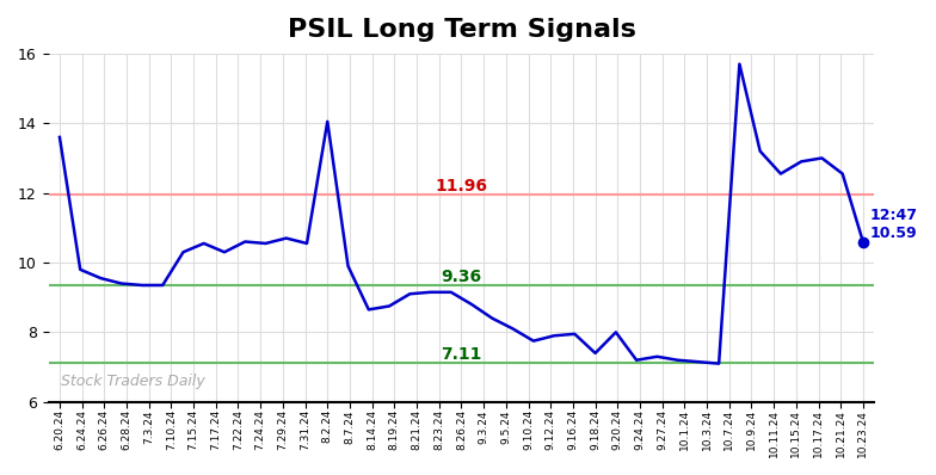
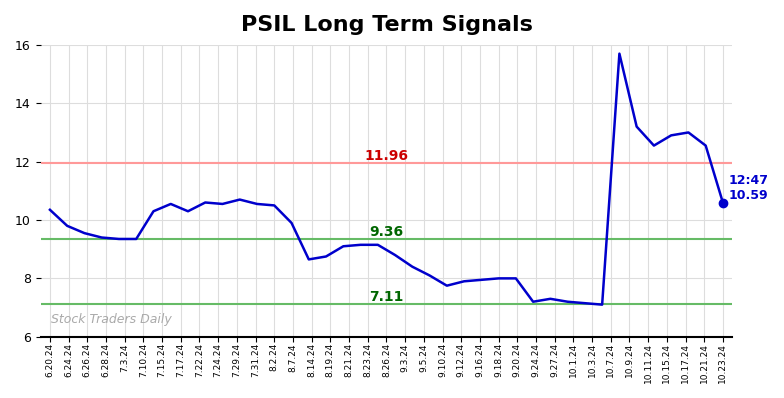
6.20.24: 13.60 -> 10.35
8.2.24: 14.05 -> 10.50
9.18.24: 7.40 -> 8.00
